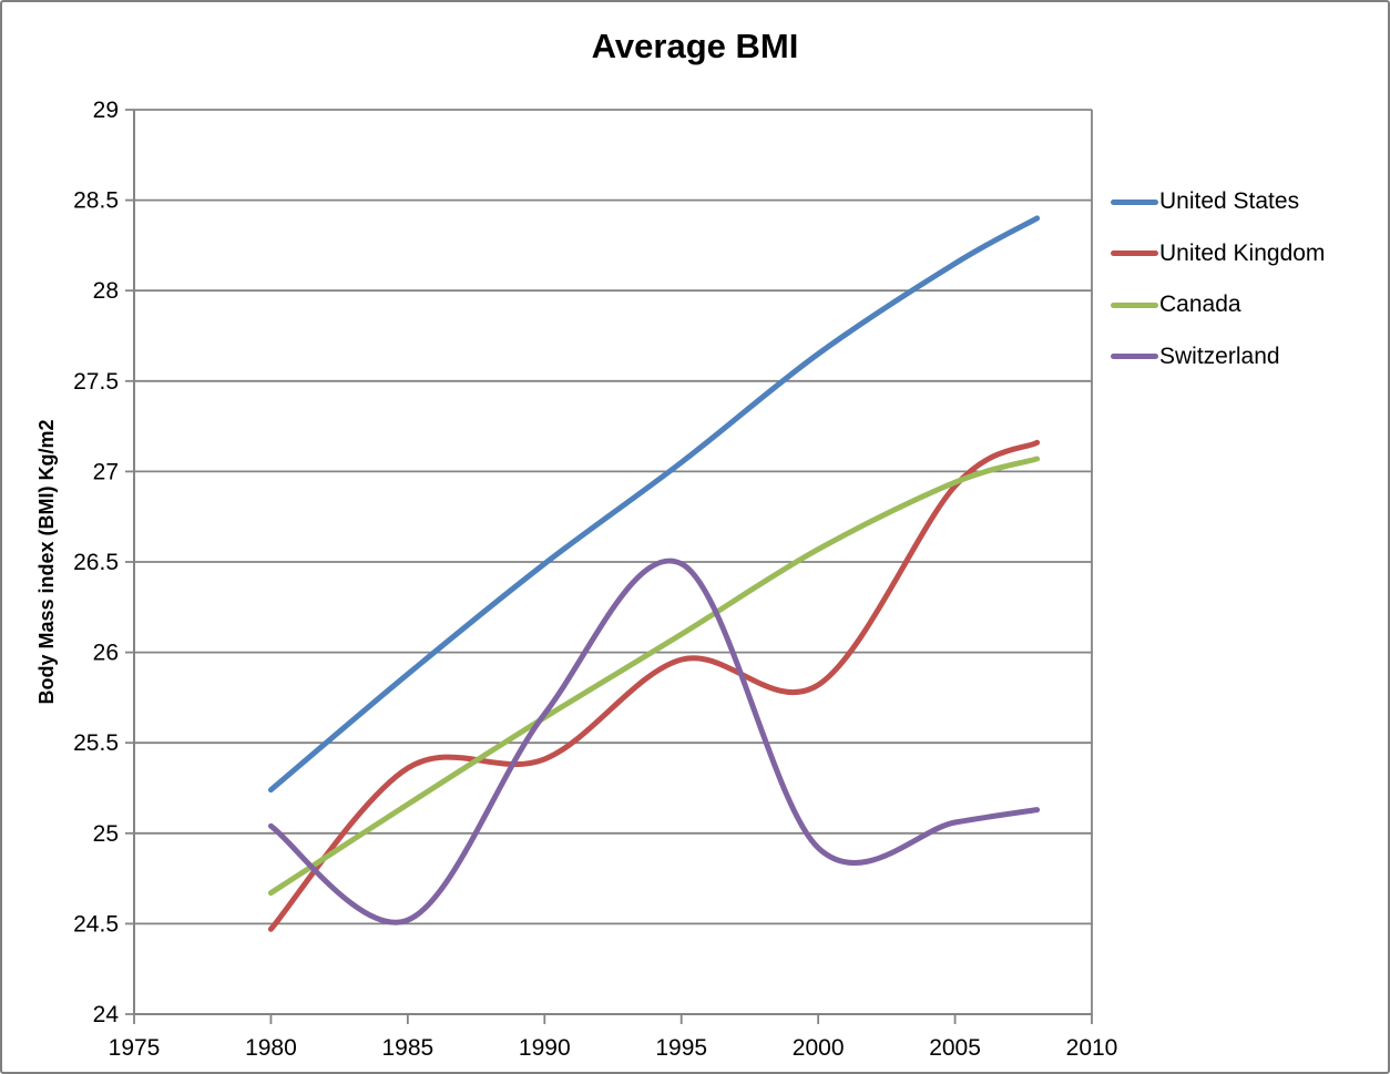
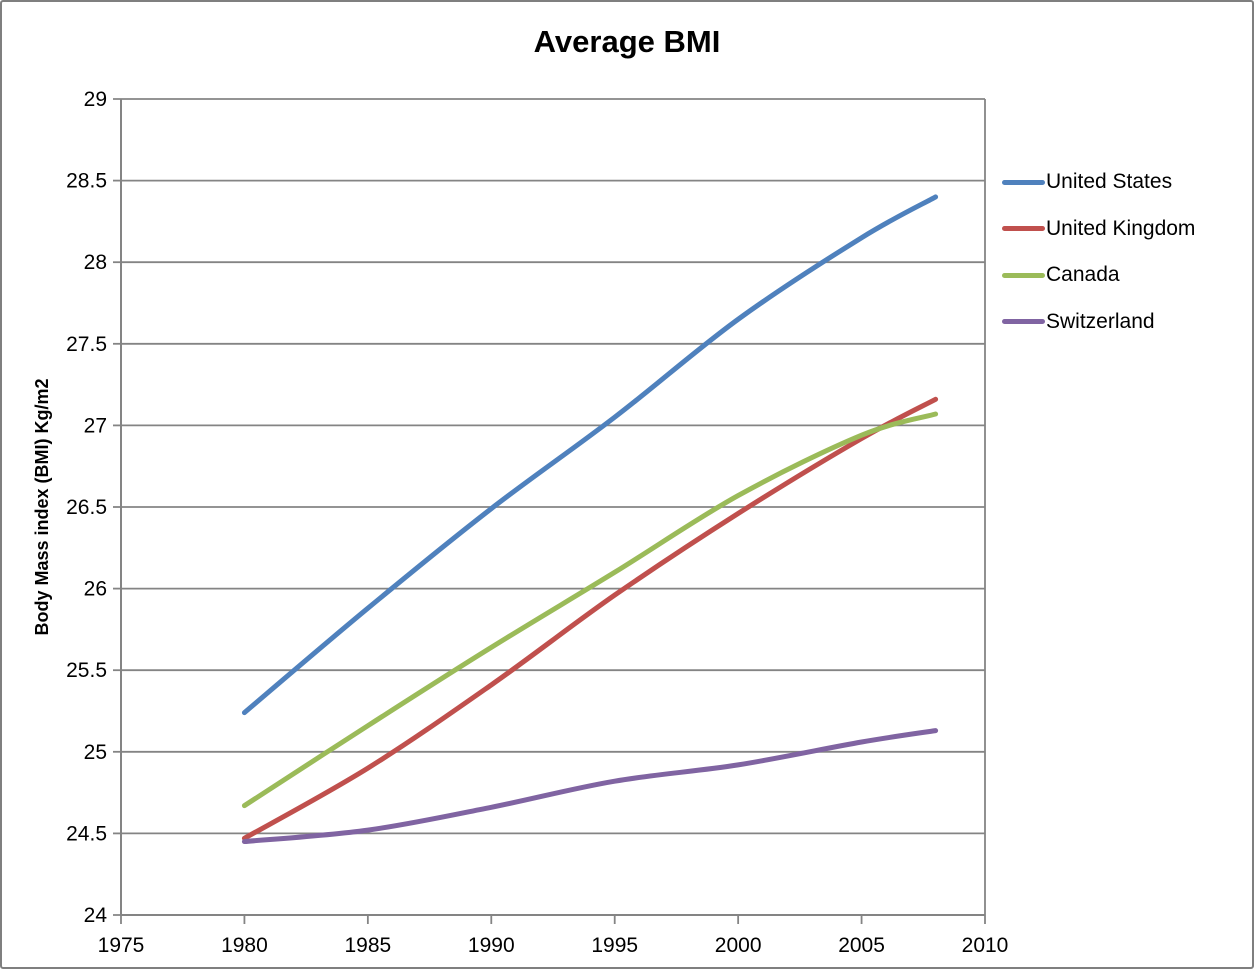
Switzerland/1980: 25.04 -> 24.45
United Kingdom/1985: 25.36 -> 24.90
Switzerland/1990: 25.66 -> 24.66
Switzerland/1995: 26.49 -> 24.82
United Kingdom/2000: 25.82 -> 26.46
